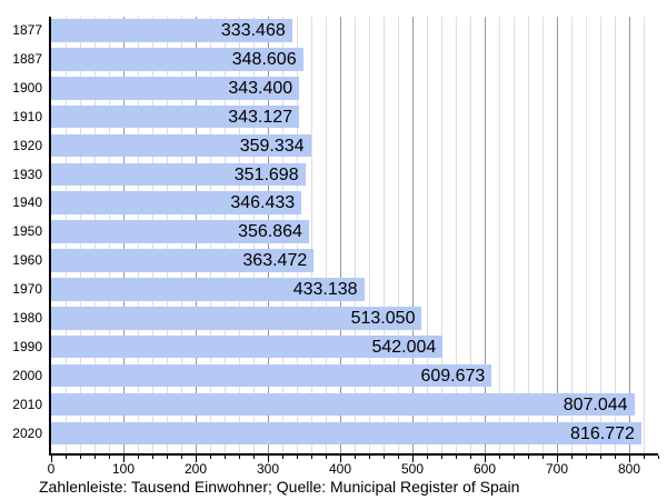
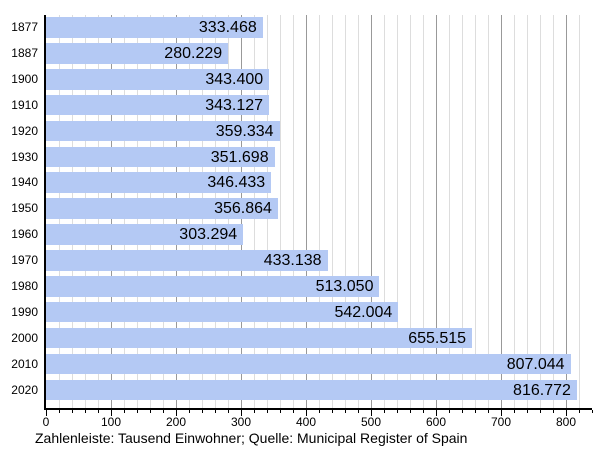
1887: 348.606 -> 280.229
1960: 363.472 -> 303.294
2000: 609.673 -> 655.515
